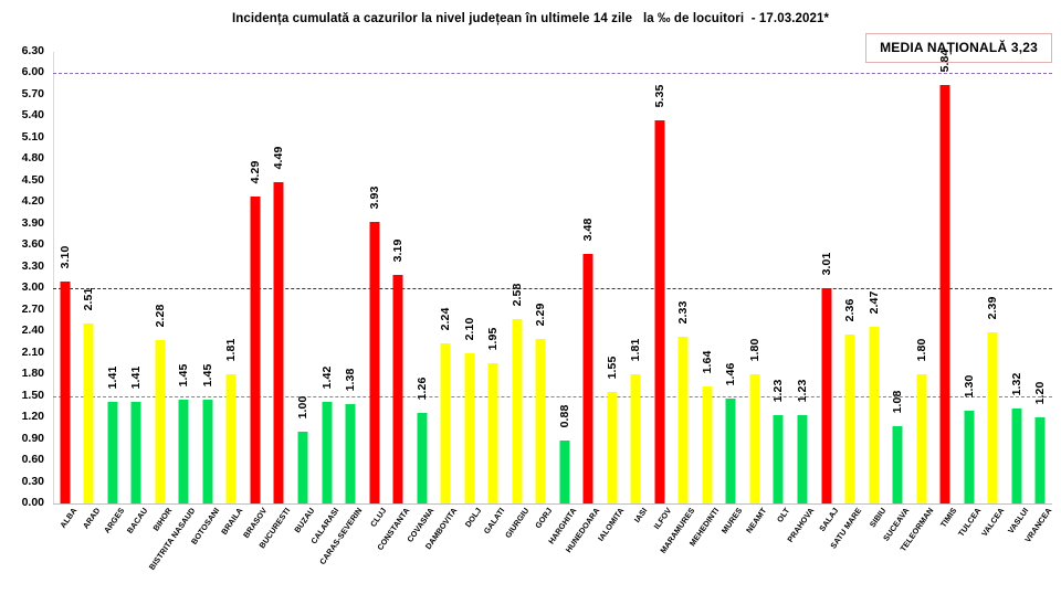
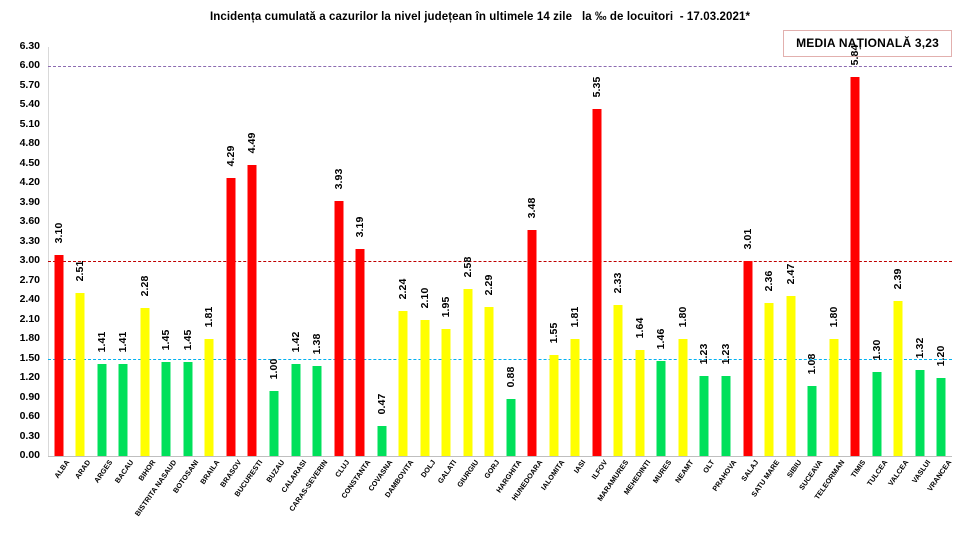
COVASNA: 1.26 -> 0.47
